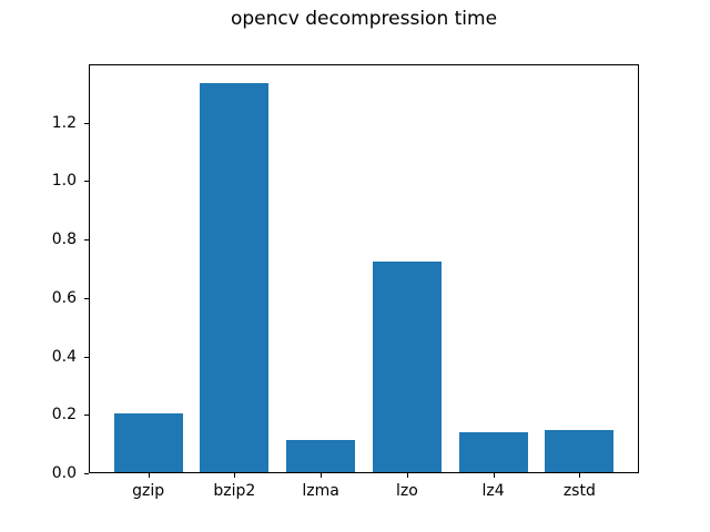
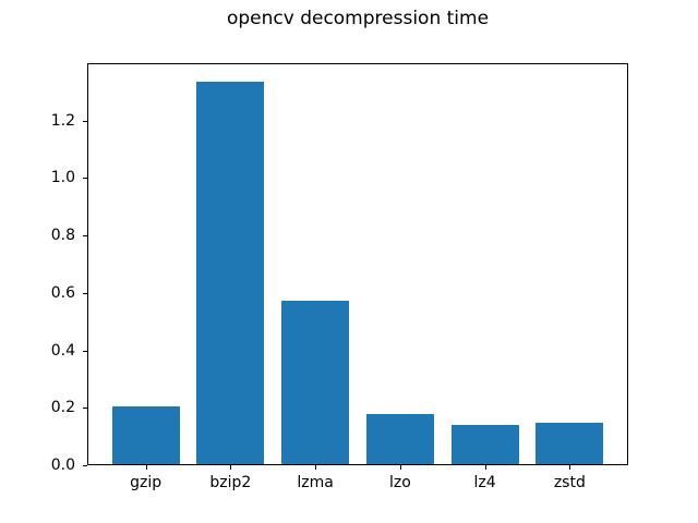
lzma: 0.11 -> 0.57
lzo: 0.72 -> 0.17
